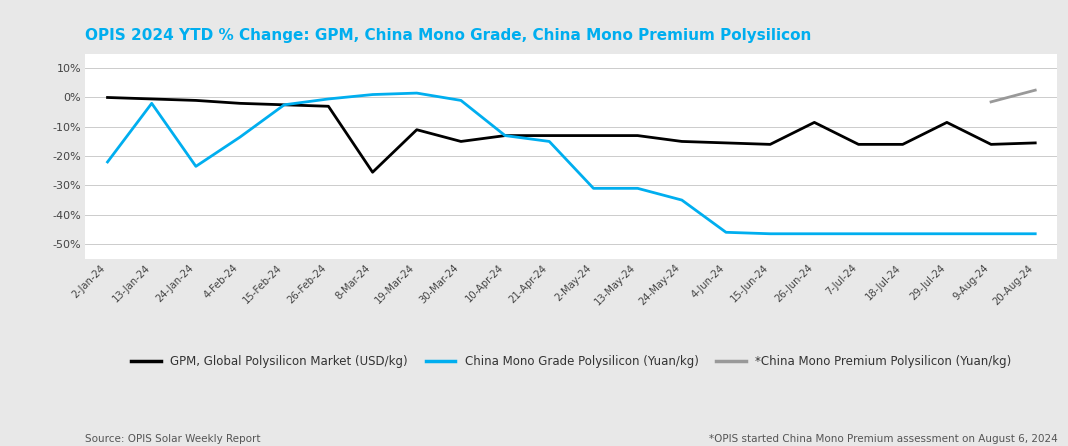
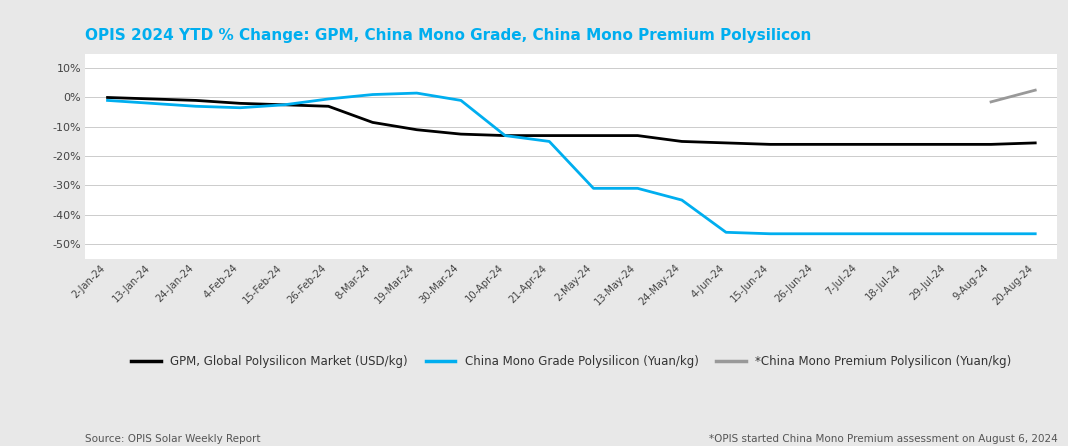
China Mono Grade Polysilicon (Yuan/kg)/2-Jan-24: -22.0% -> -1.0%
China Mono Grade Polysilicon (Yuan/kg)/24-Jan-24: -23.5% -> -3.0%
China Mono Grade Polysilicon (Yuan/kg)/4-Feb-24: -13.5% -> -3.5%
GPM, Global Polysilicon Market (USD/kg)/8-Mar-24: -25.5% -> -8.5%
GPM, Global Polysilicon Market (USD/kg)/30-Mar-24: -15.0% -> -12.5%
GPM, Global Polysilicon Market (USD/kg)/26-Jun-24: -8.5% -> -16.0%
GPM, Global Polysilicon Market (USD/kg)/29-Jul-24: -8.5% -> -16.0%
